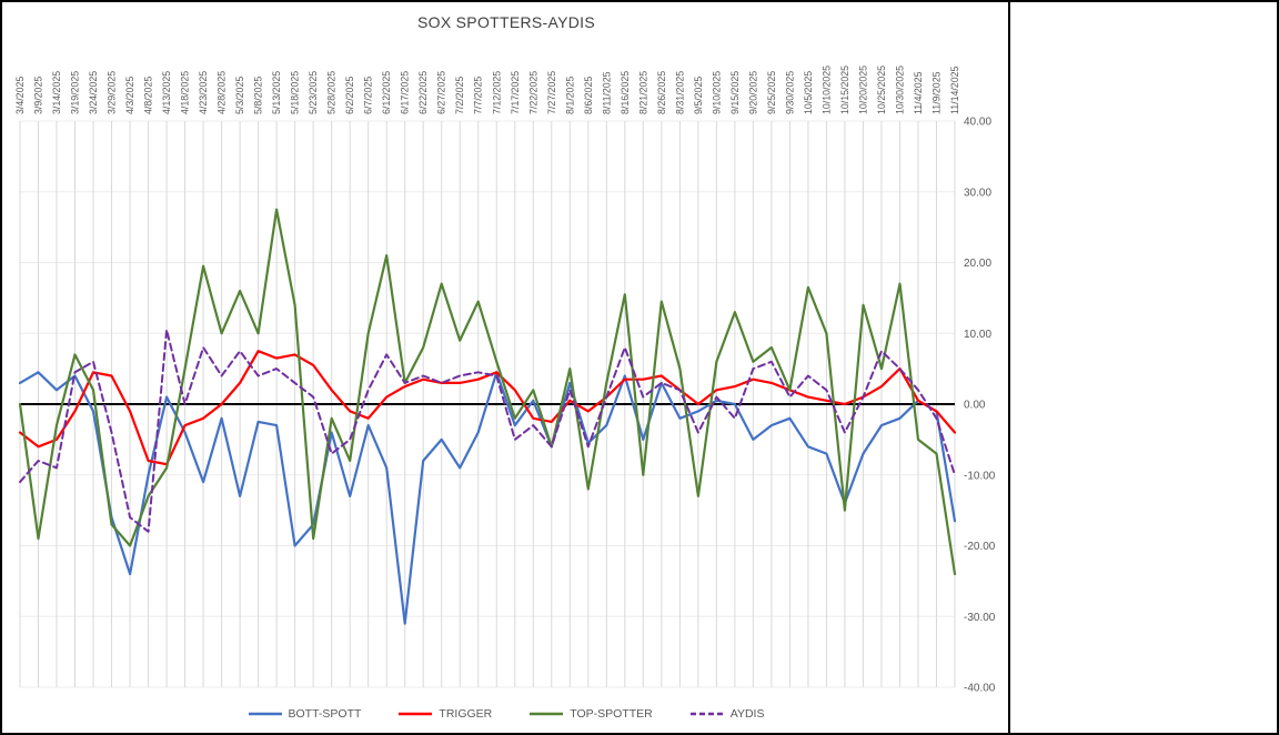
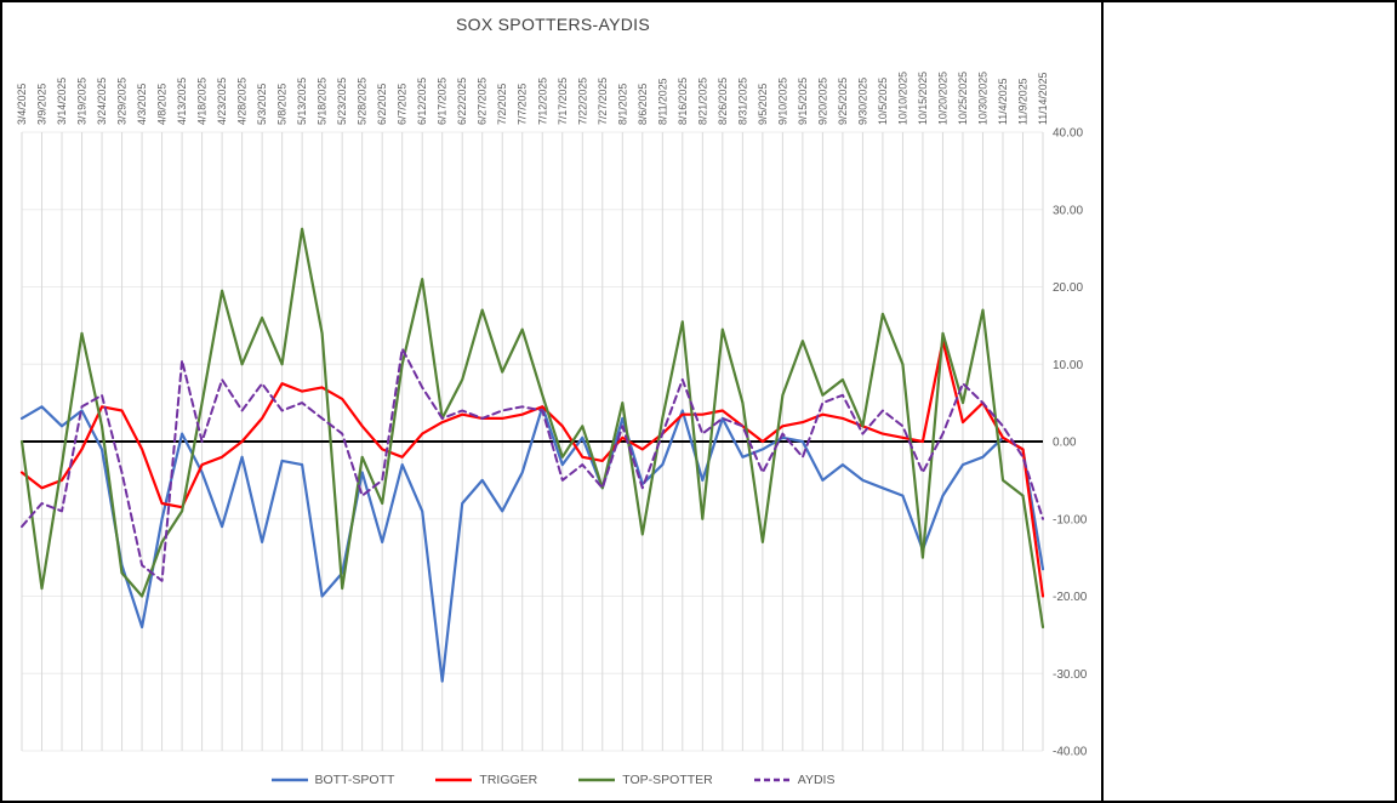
TOP-SPOTTER/3/19/2025: 7 -> 14
AYDIS/6/7/2025: 2 -> 12
BOTT-SPOTT/9/30/2025: -2 -> -5
TRIGGER/10/20/2025: 1 -> 13
TRIGGER/11/14/2025: -4 -> -20
